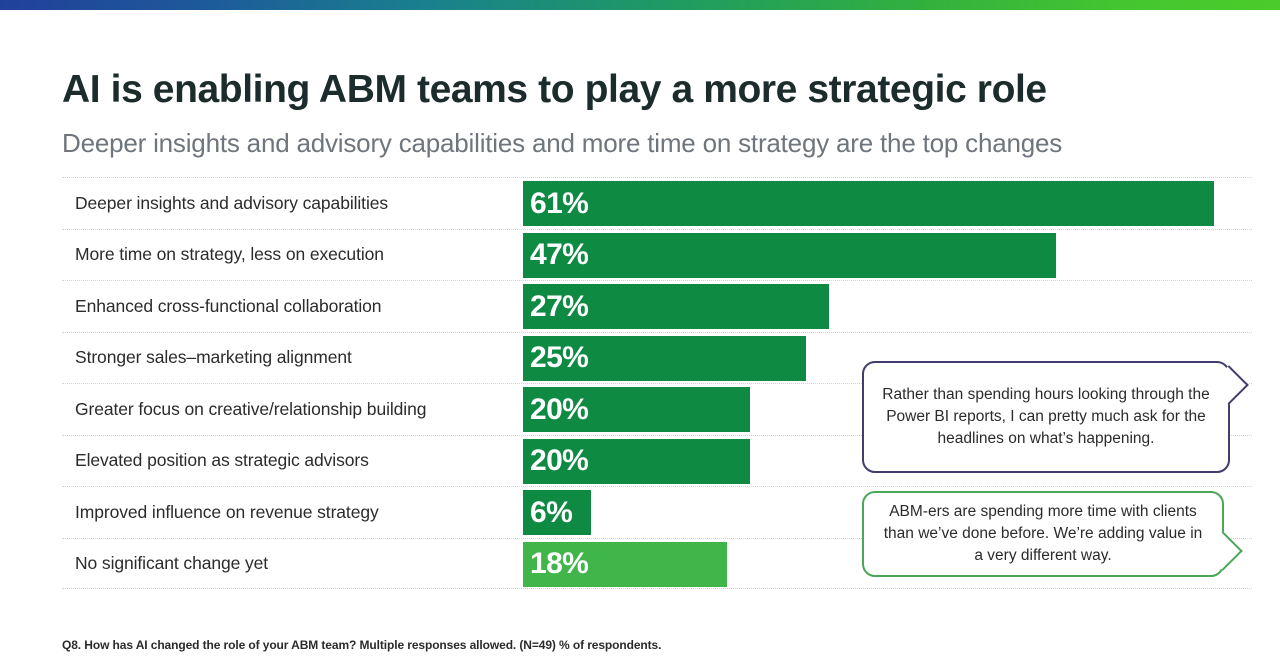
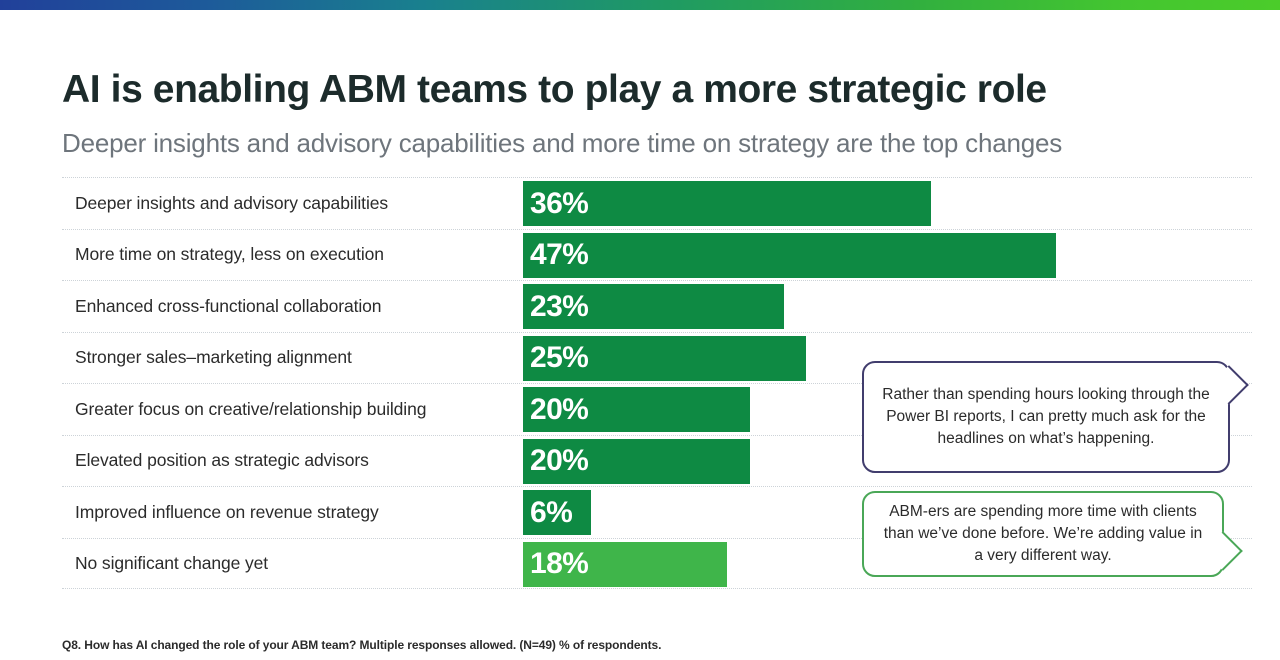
Deeper insights and advisory capabilities: 61% -> 36%
Enhanced cross-functional collaboration: 27% -> 23%
